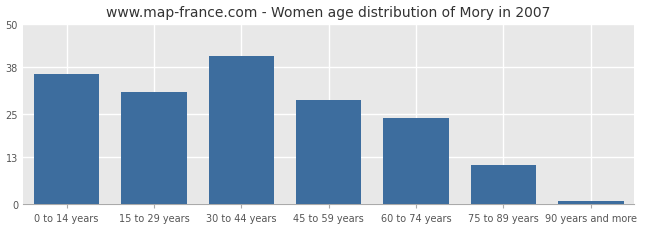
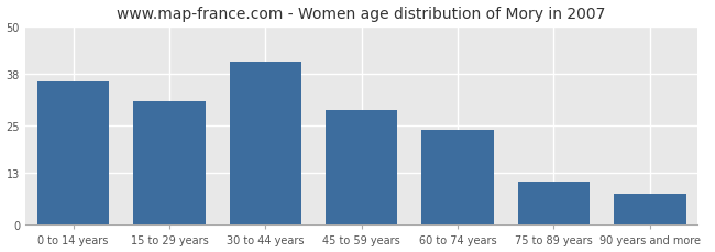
90 years and more: 1 -> 8
